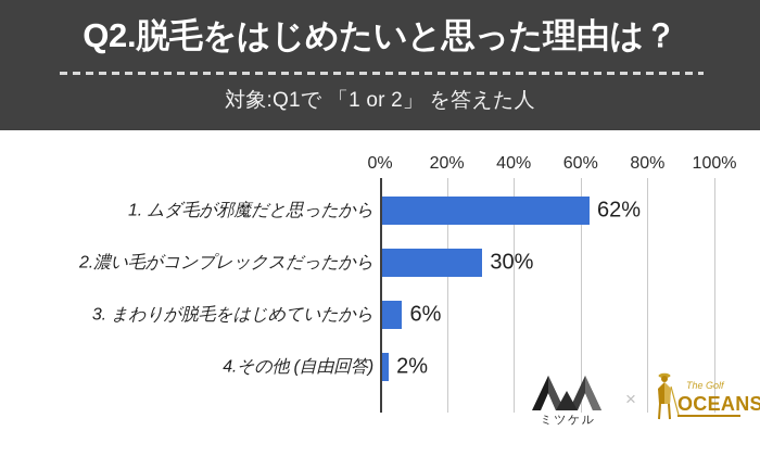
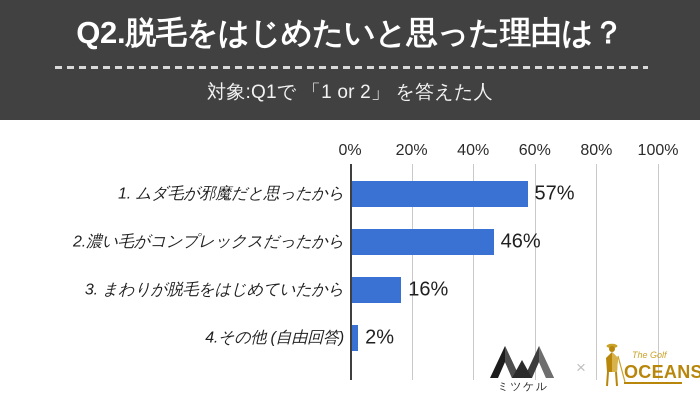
1. ムダ毛が邪魔だと思ったから: 62% -> 57%
2.濃い毛がコンプレックスだったから: 30% -> 46%
3. まわりが脱毛をはじめていたから: 6% -> 16%
